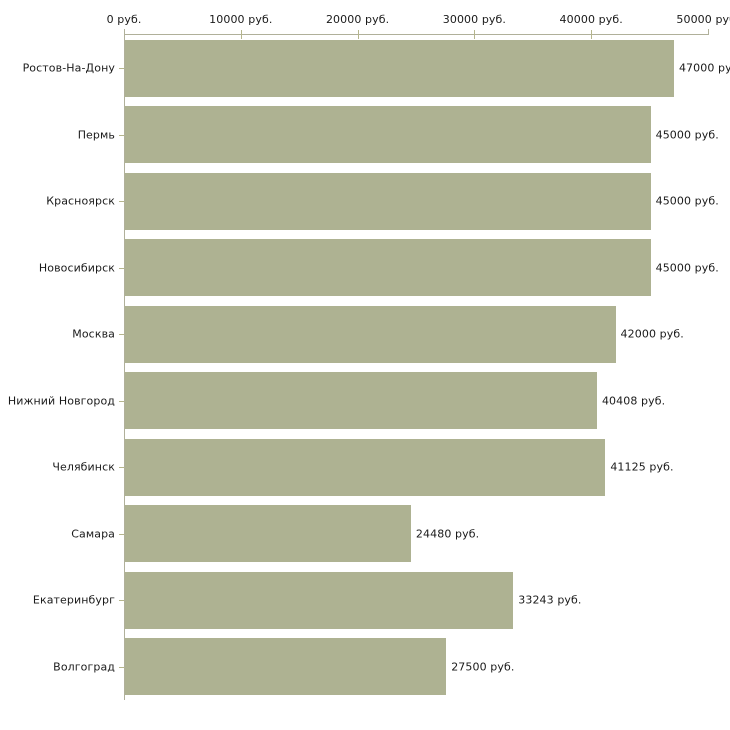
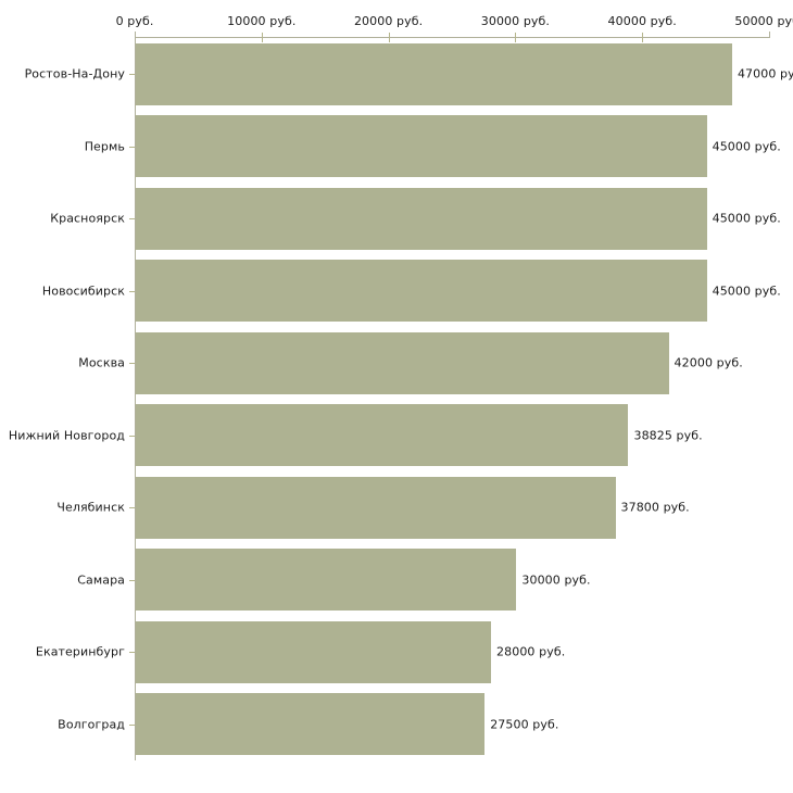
Нижний Новгород: 40408 -> 38825
Челябинск: 41125 -> 37800
Самара: 24480 -> 30000
Екатеринбург: 33243 -> 28000
